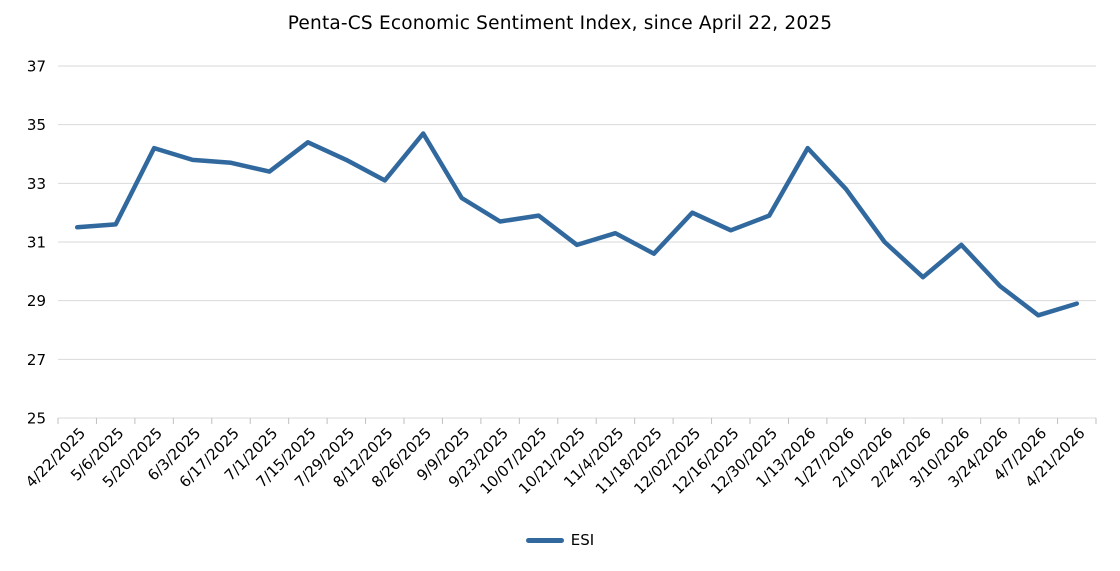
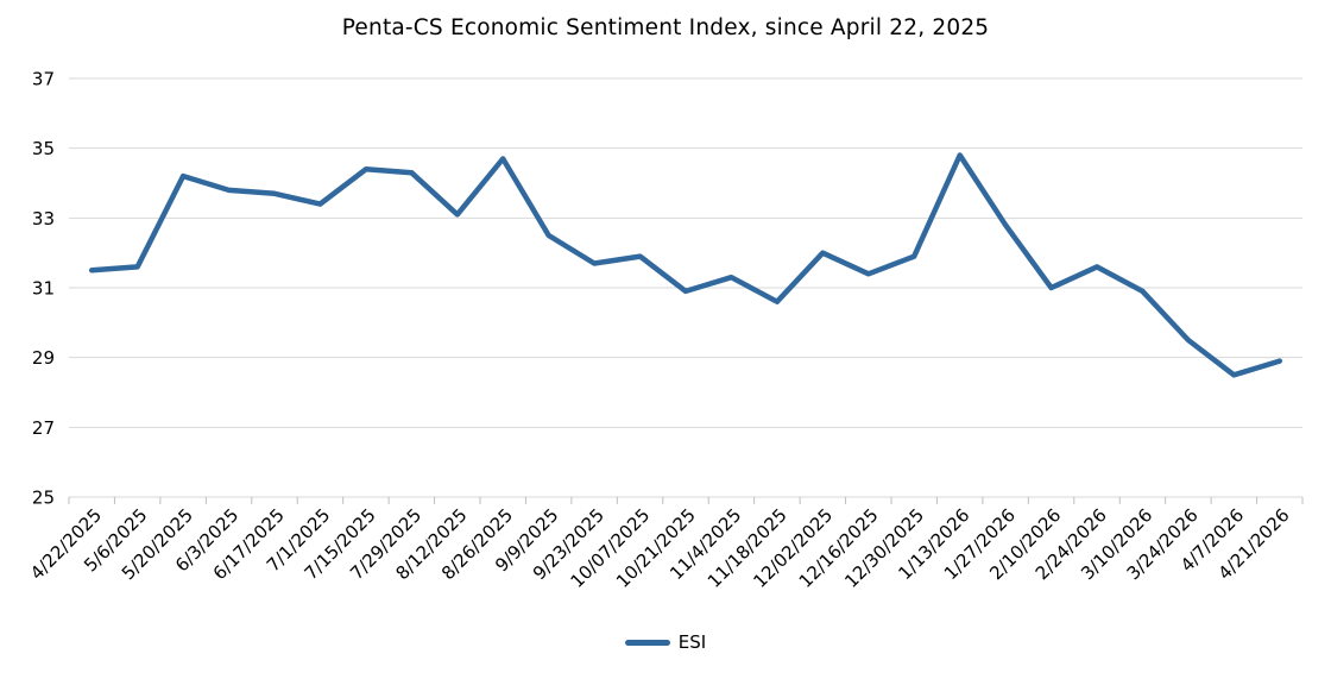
7/29/2025: 33.8 -> 34.3
1/13/2026: 34.2 -> 34.8
2/24/2026: 29.8 -> 31.6
